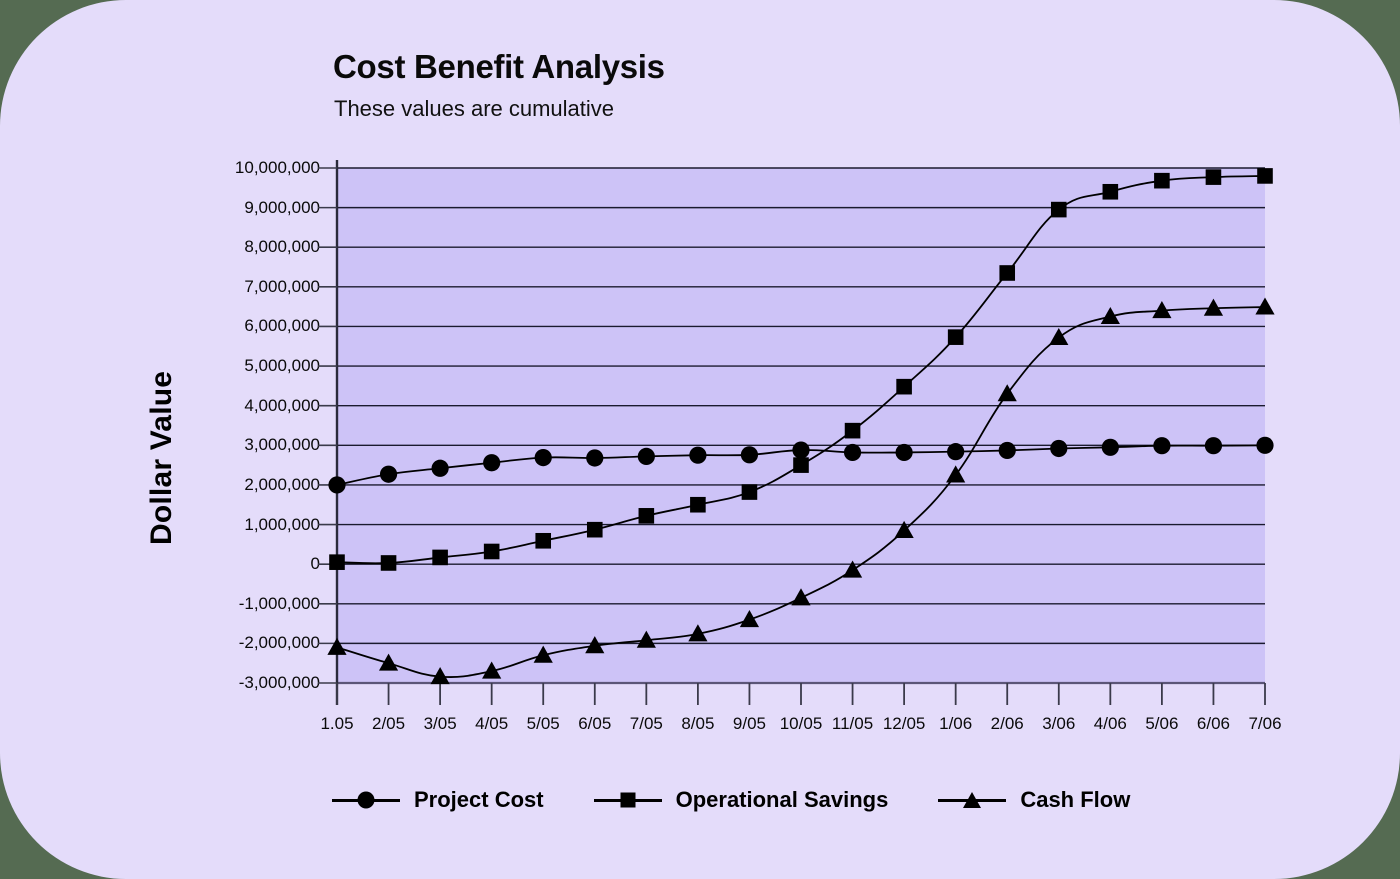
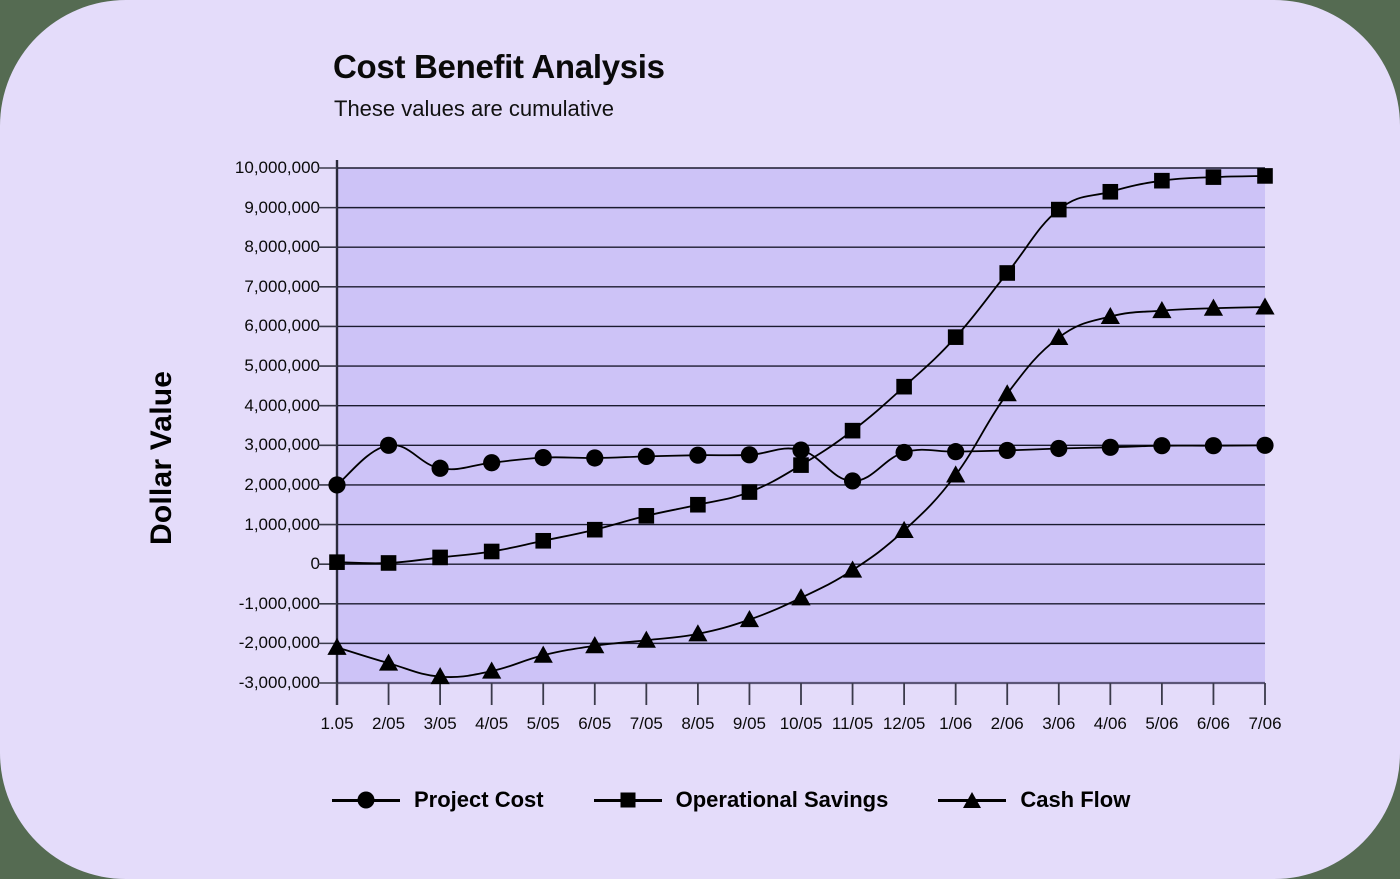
Project Cost/2/05: 2300000 -> 3000000
Project Cost/11/05: 2800000 -> 2100000
